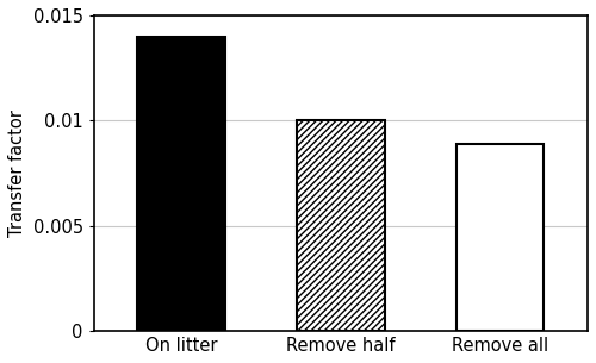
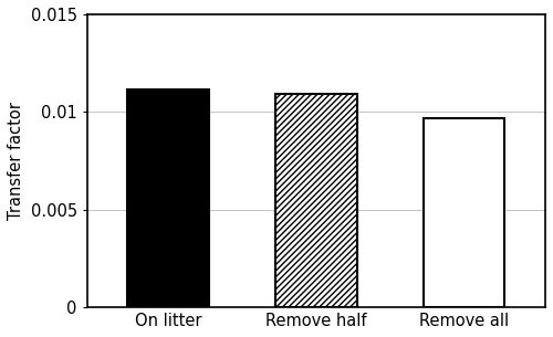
On litter: 0.0140 -> 0.0112
Remove half: 0.0100 -> 0.0109
Remove all: 0.0089 -> 0.0097
